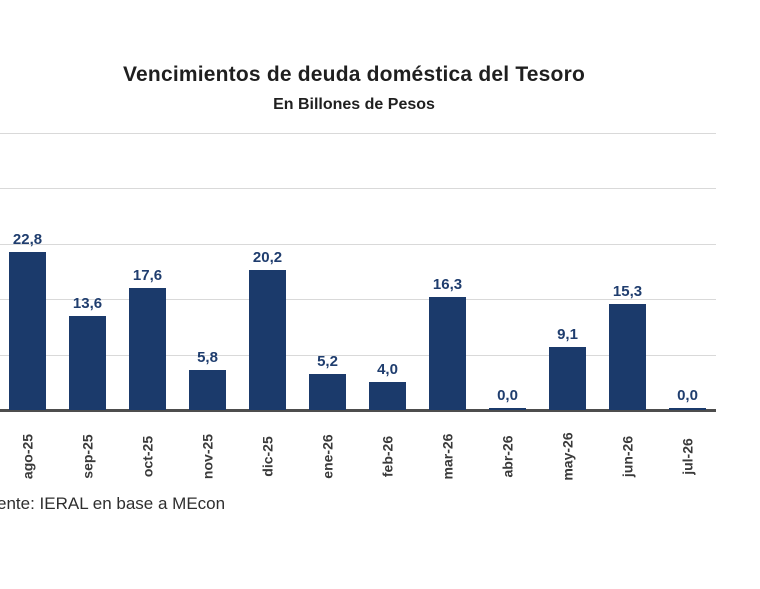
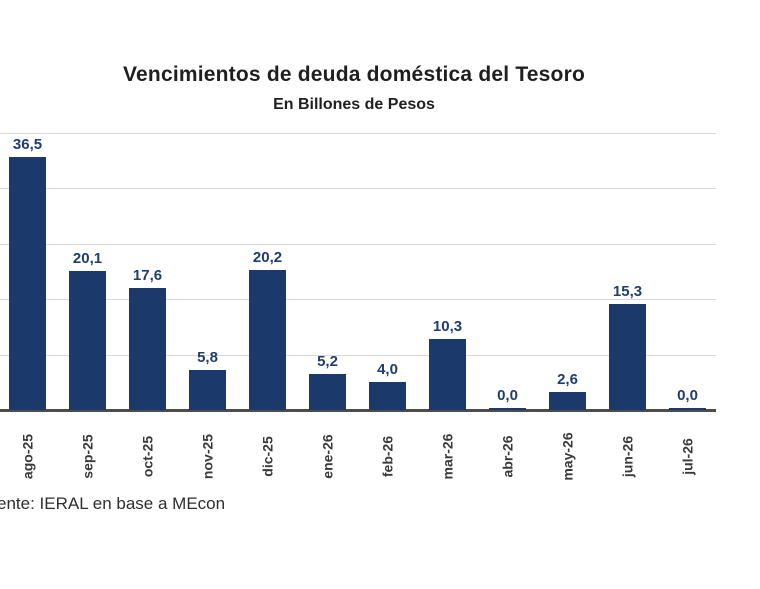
ago-25: 22,8 -> 36,5
sep-25: 13,6 -> 20,1
mar-26: 16,3 -> 10,3
may-26: 9,1 -> 2,6
